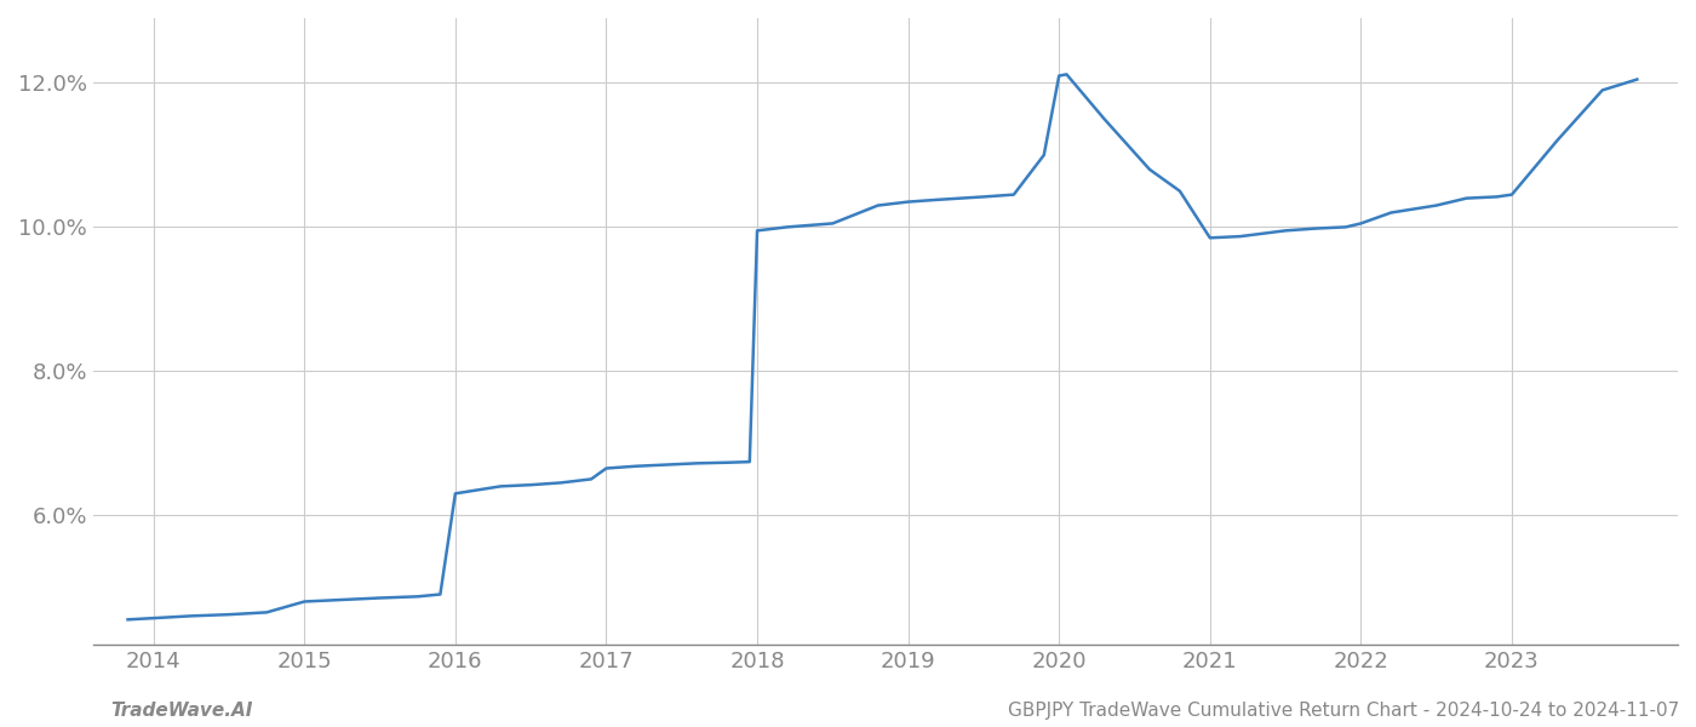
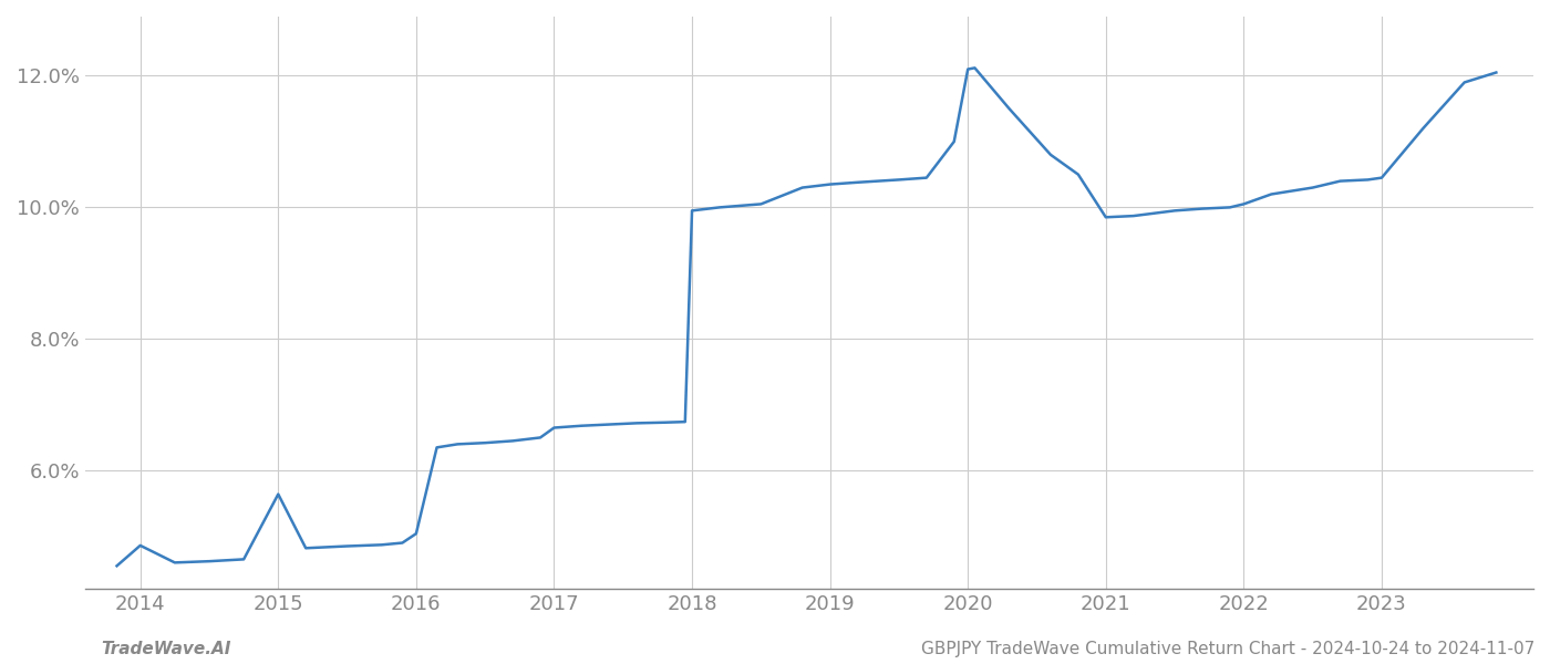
2014: 4.57% -> 4.86%
2015: 4.80% -> 5.64%
2016: 6.30% -> 5.04%
